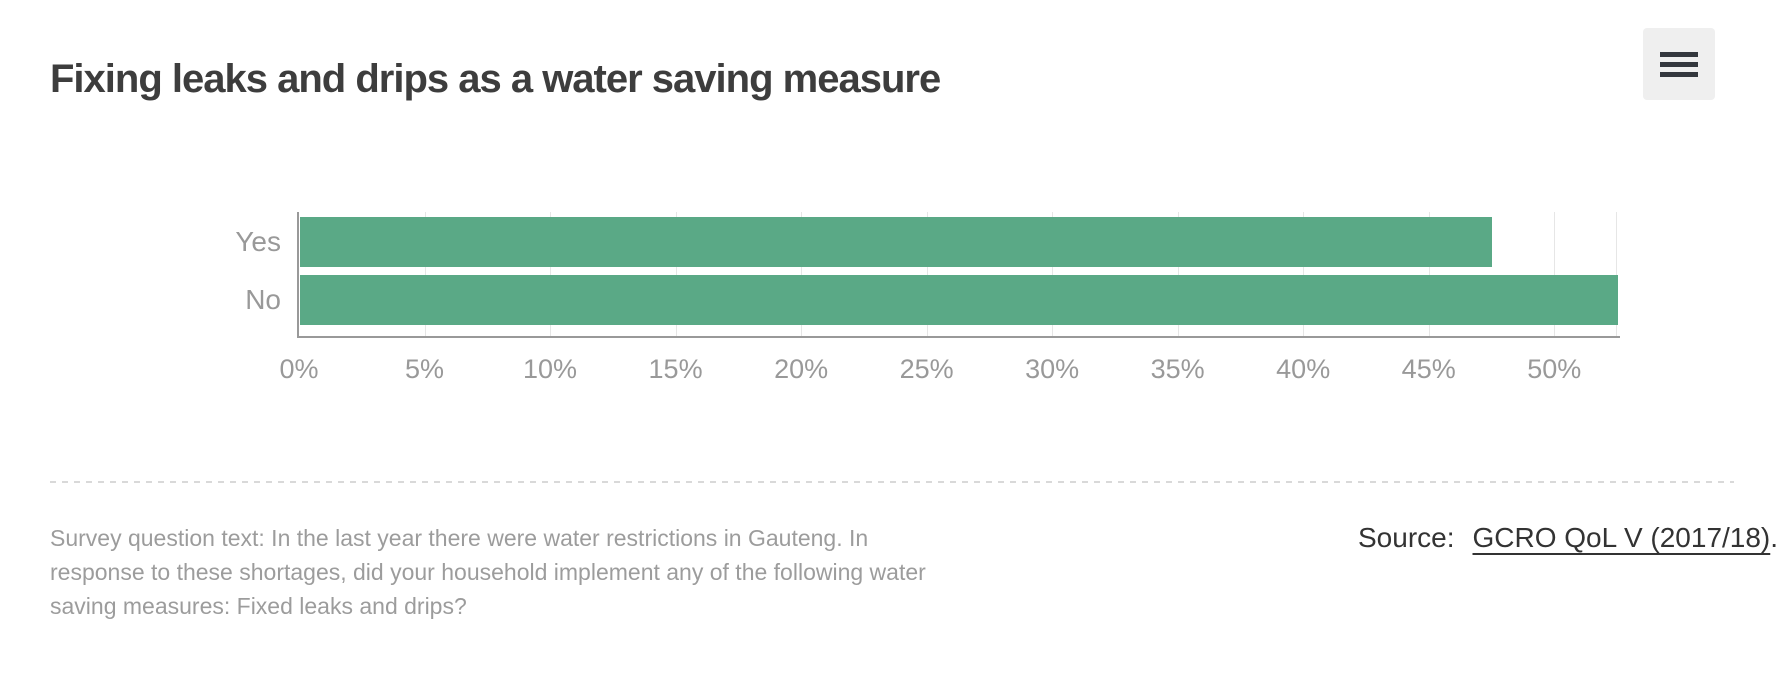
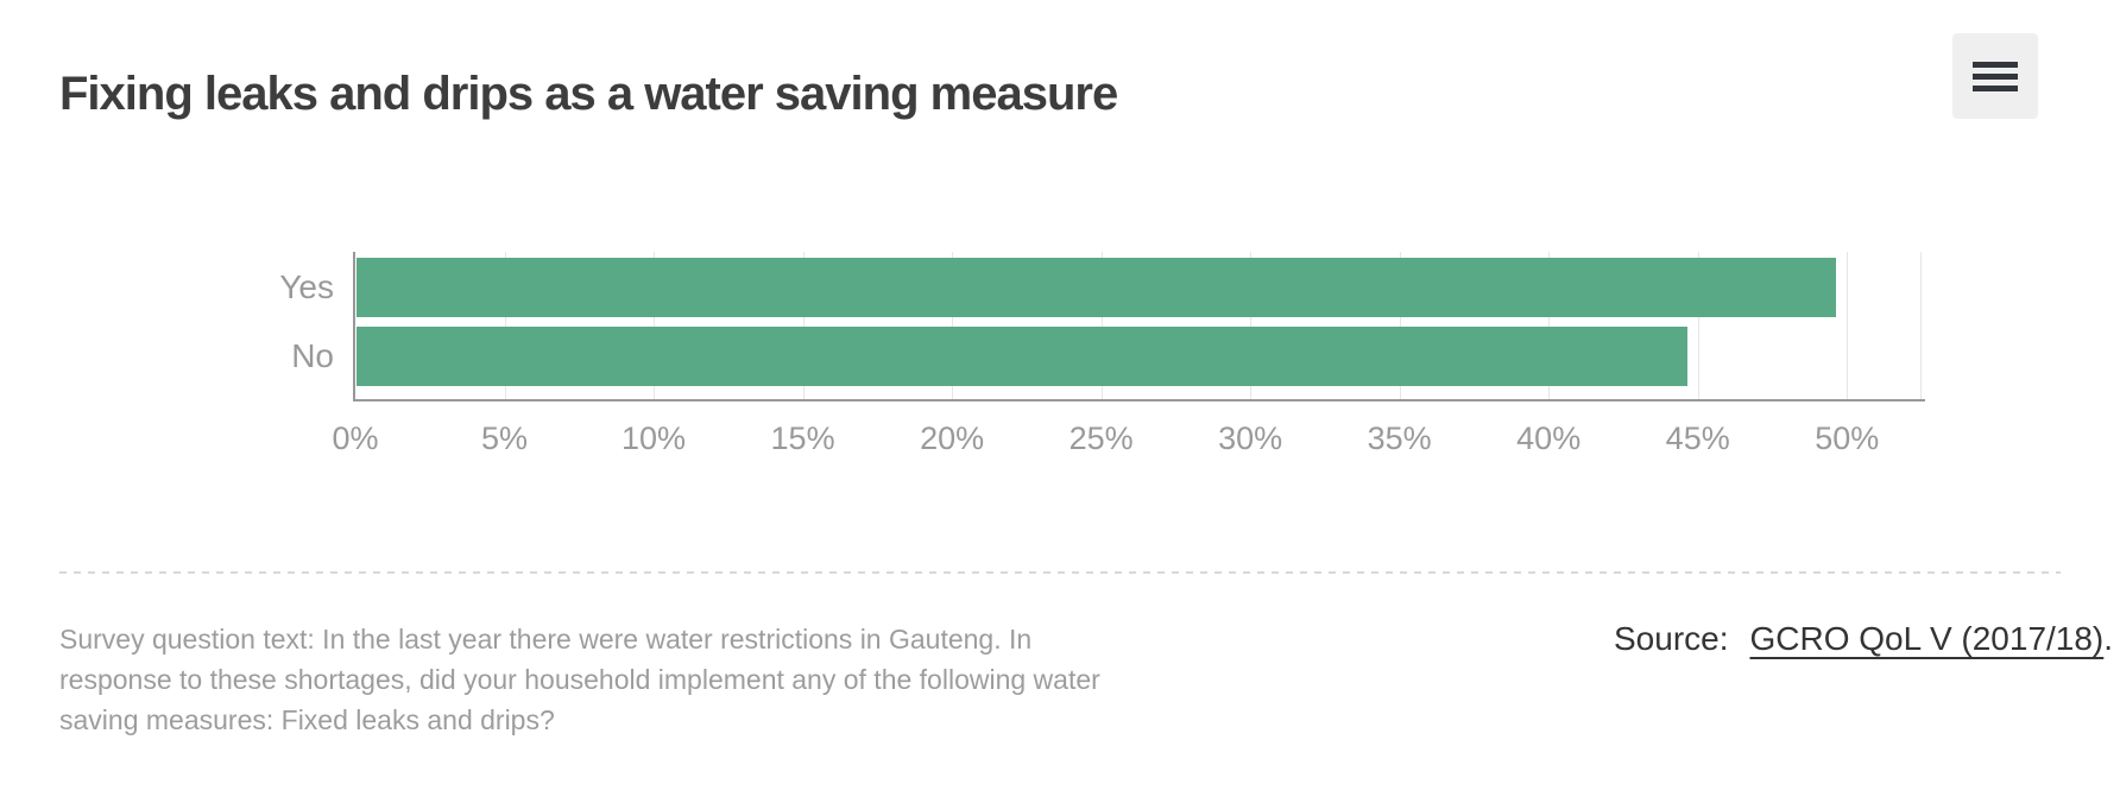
Yes: 47.5% -> 49.6%
No: 52.5% -> 44.6%
